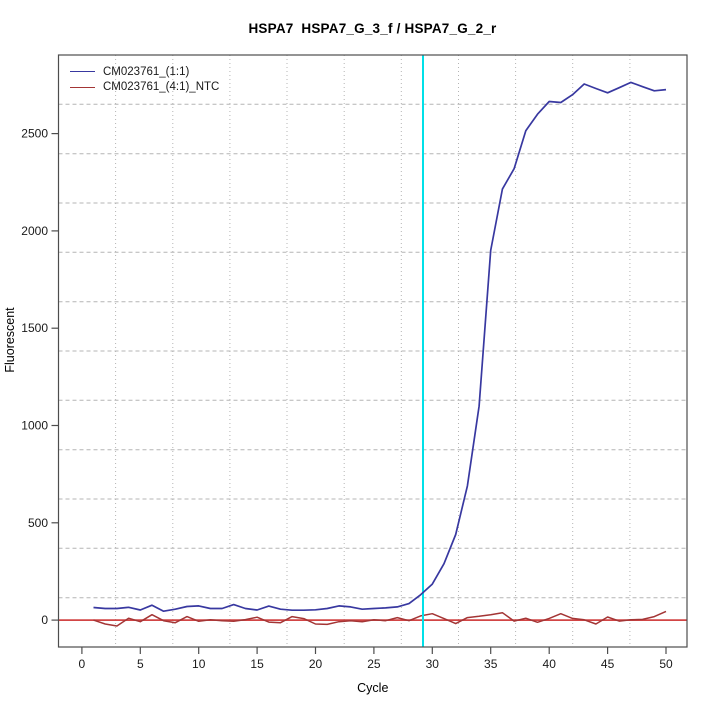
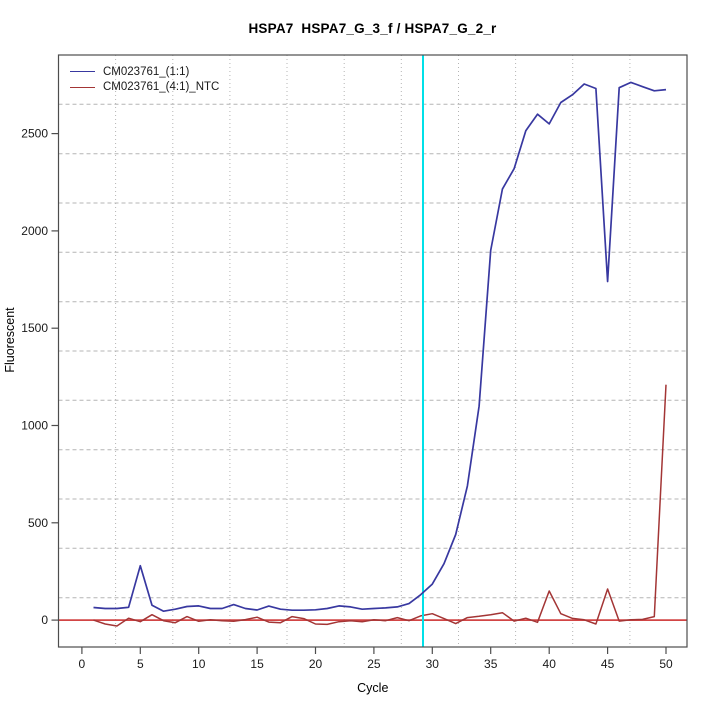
CM023761_(1:1)/5: 50 -> 280
CM023761_(1:1)/40: 2660 -> 2550
CM023761_(4:1)_NTC/40: 10 -> 150
CM023761_(1:1)/45: 2710 -> 1740
CM023761_(4:1)_NTC/45: 20 -> 160
CM023761_(4:1)_NTC/50: 40 -> 1210
